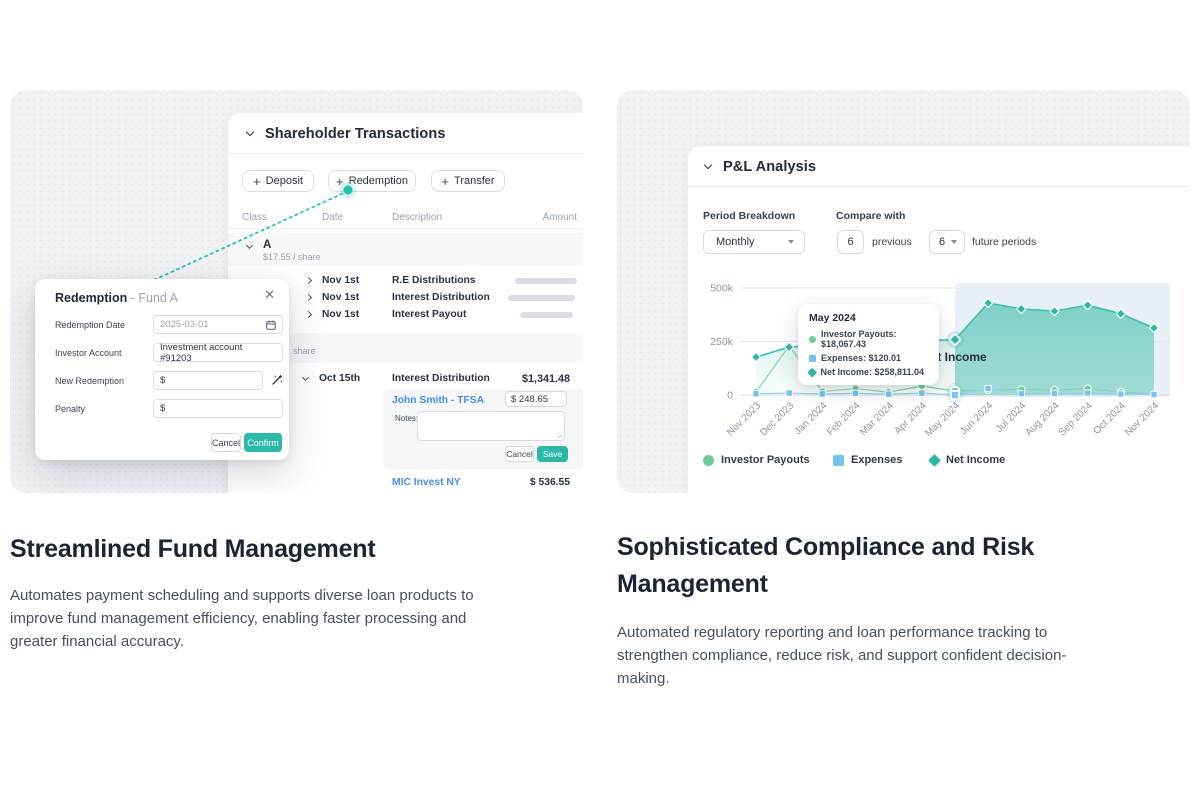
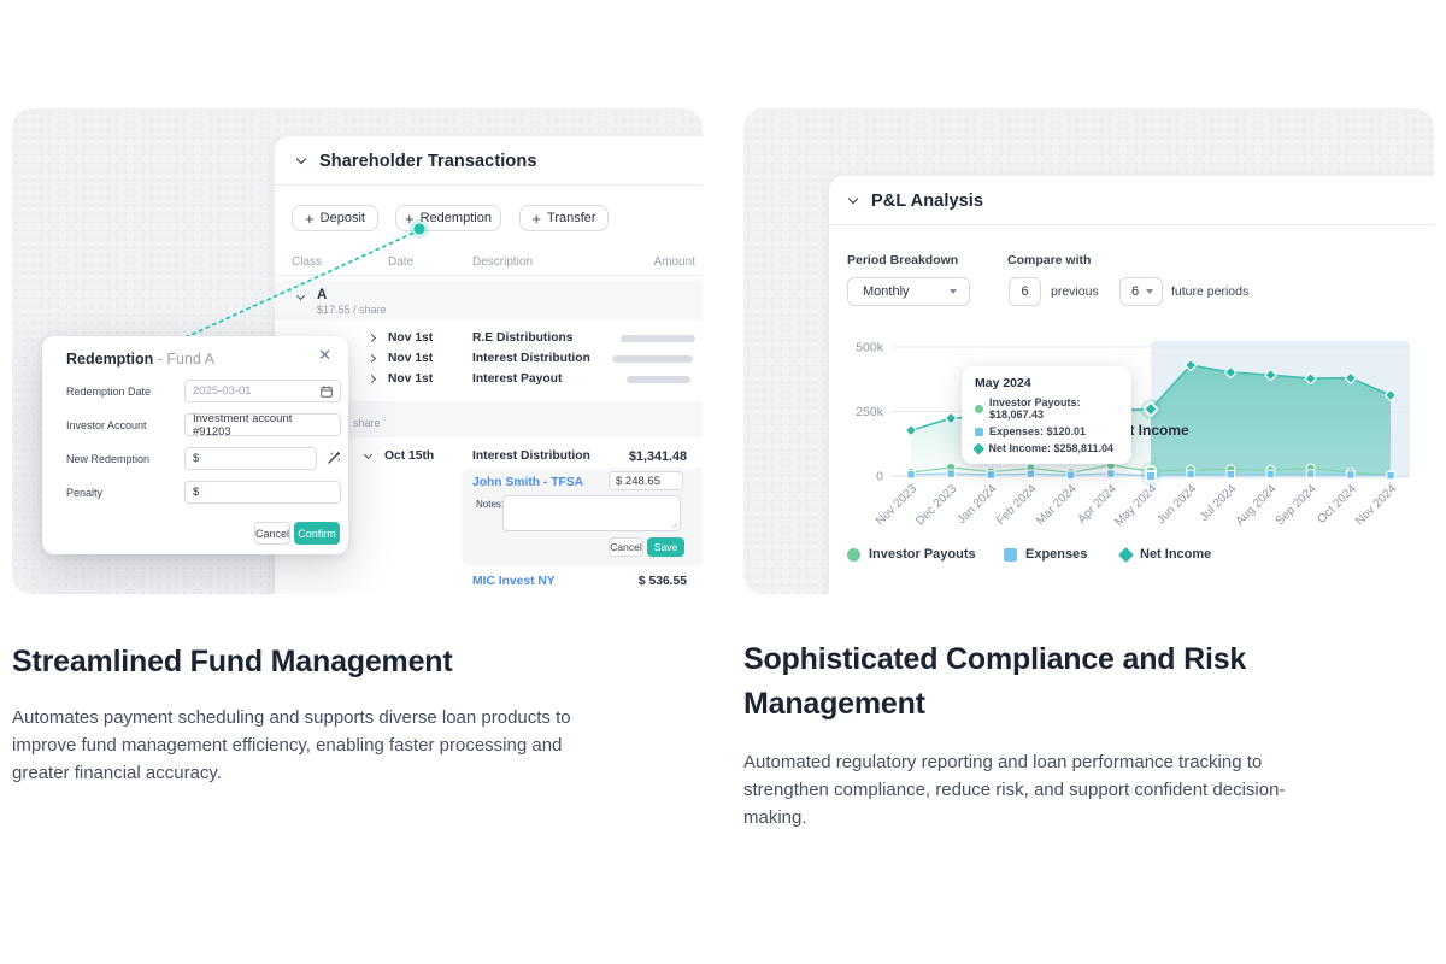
Investor Payouts/Dec 2023: 230k -> 30k
Net Income/Feb 2024: 270k -> 240k
Expenses/Jun 2024: 30k -> 10k
Net Income/Sep 2024: 420k -> 380k
